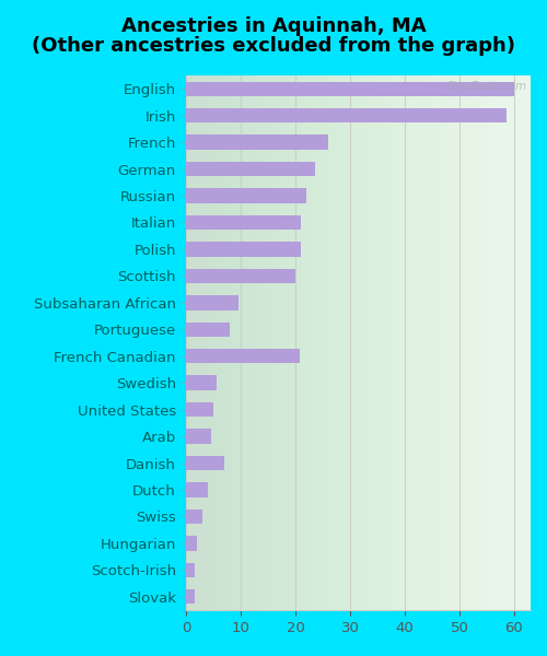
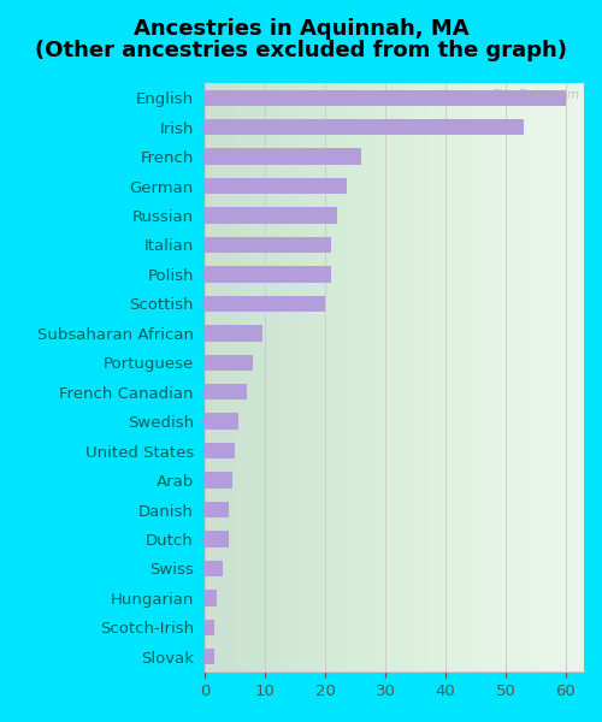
Irish: 58.6 -> 53.0
French Canadian: 20.8 -> 7.0
Danish: 7.0 -> 4.0
